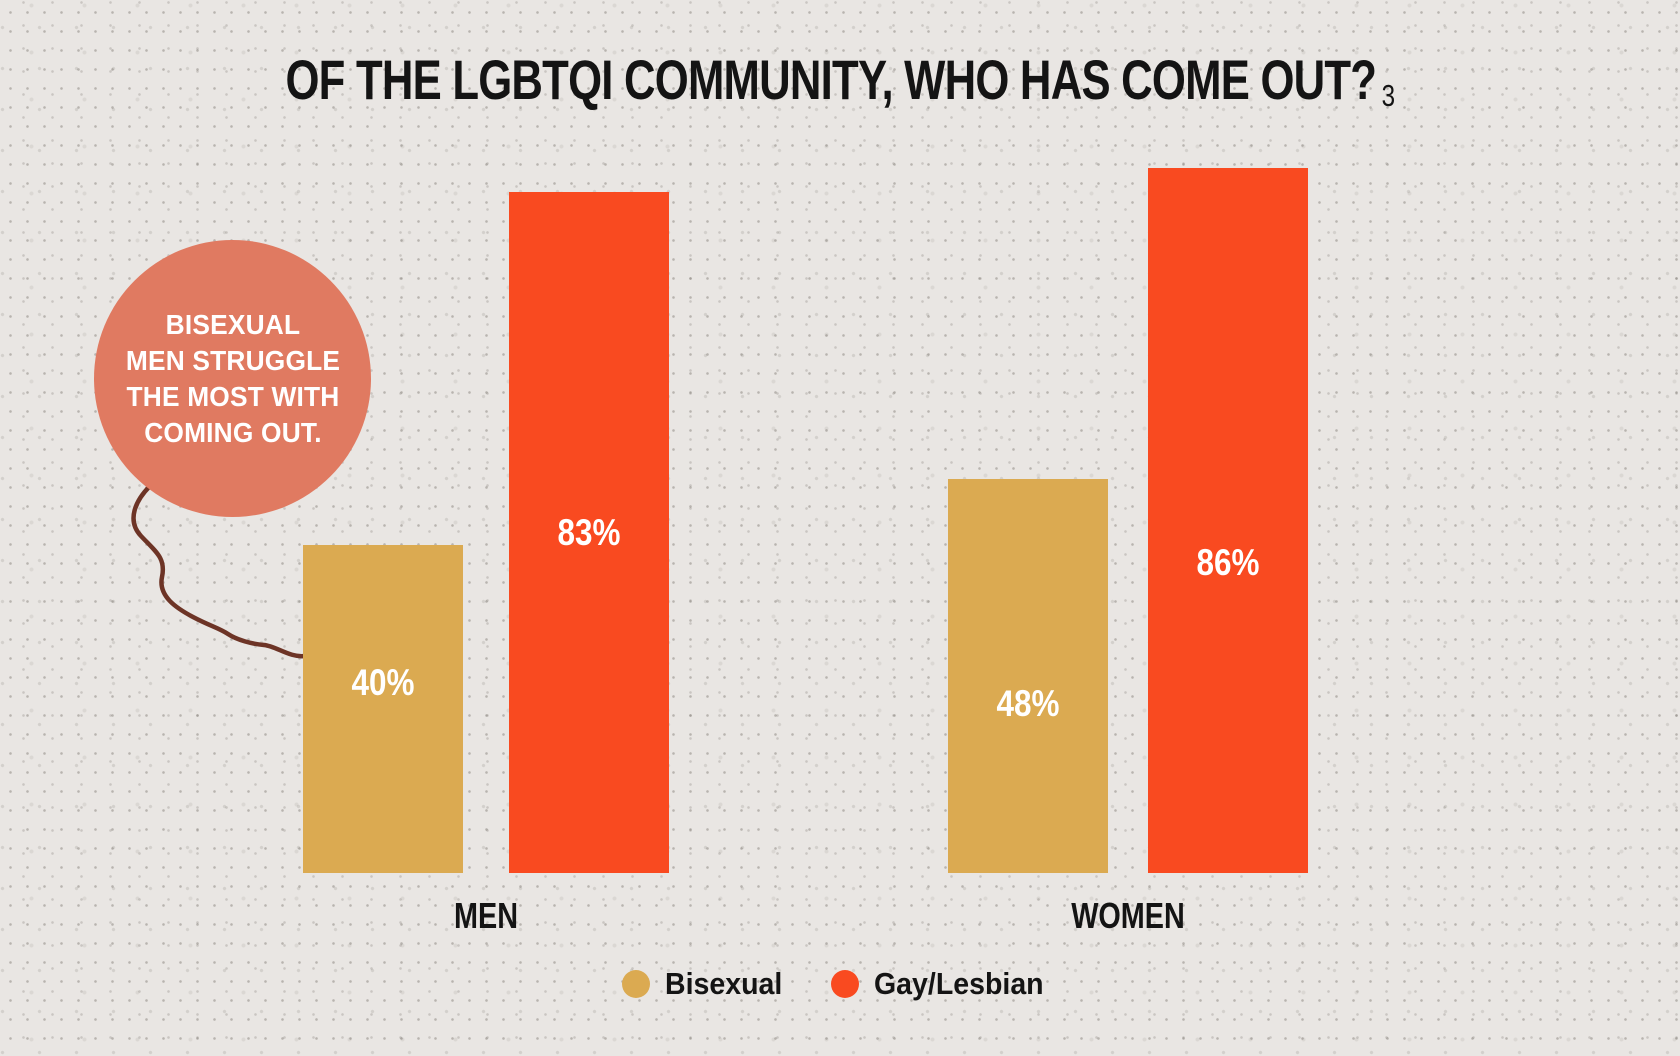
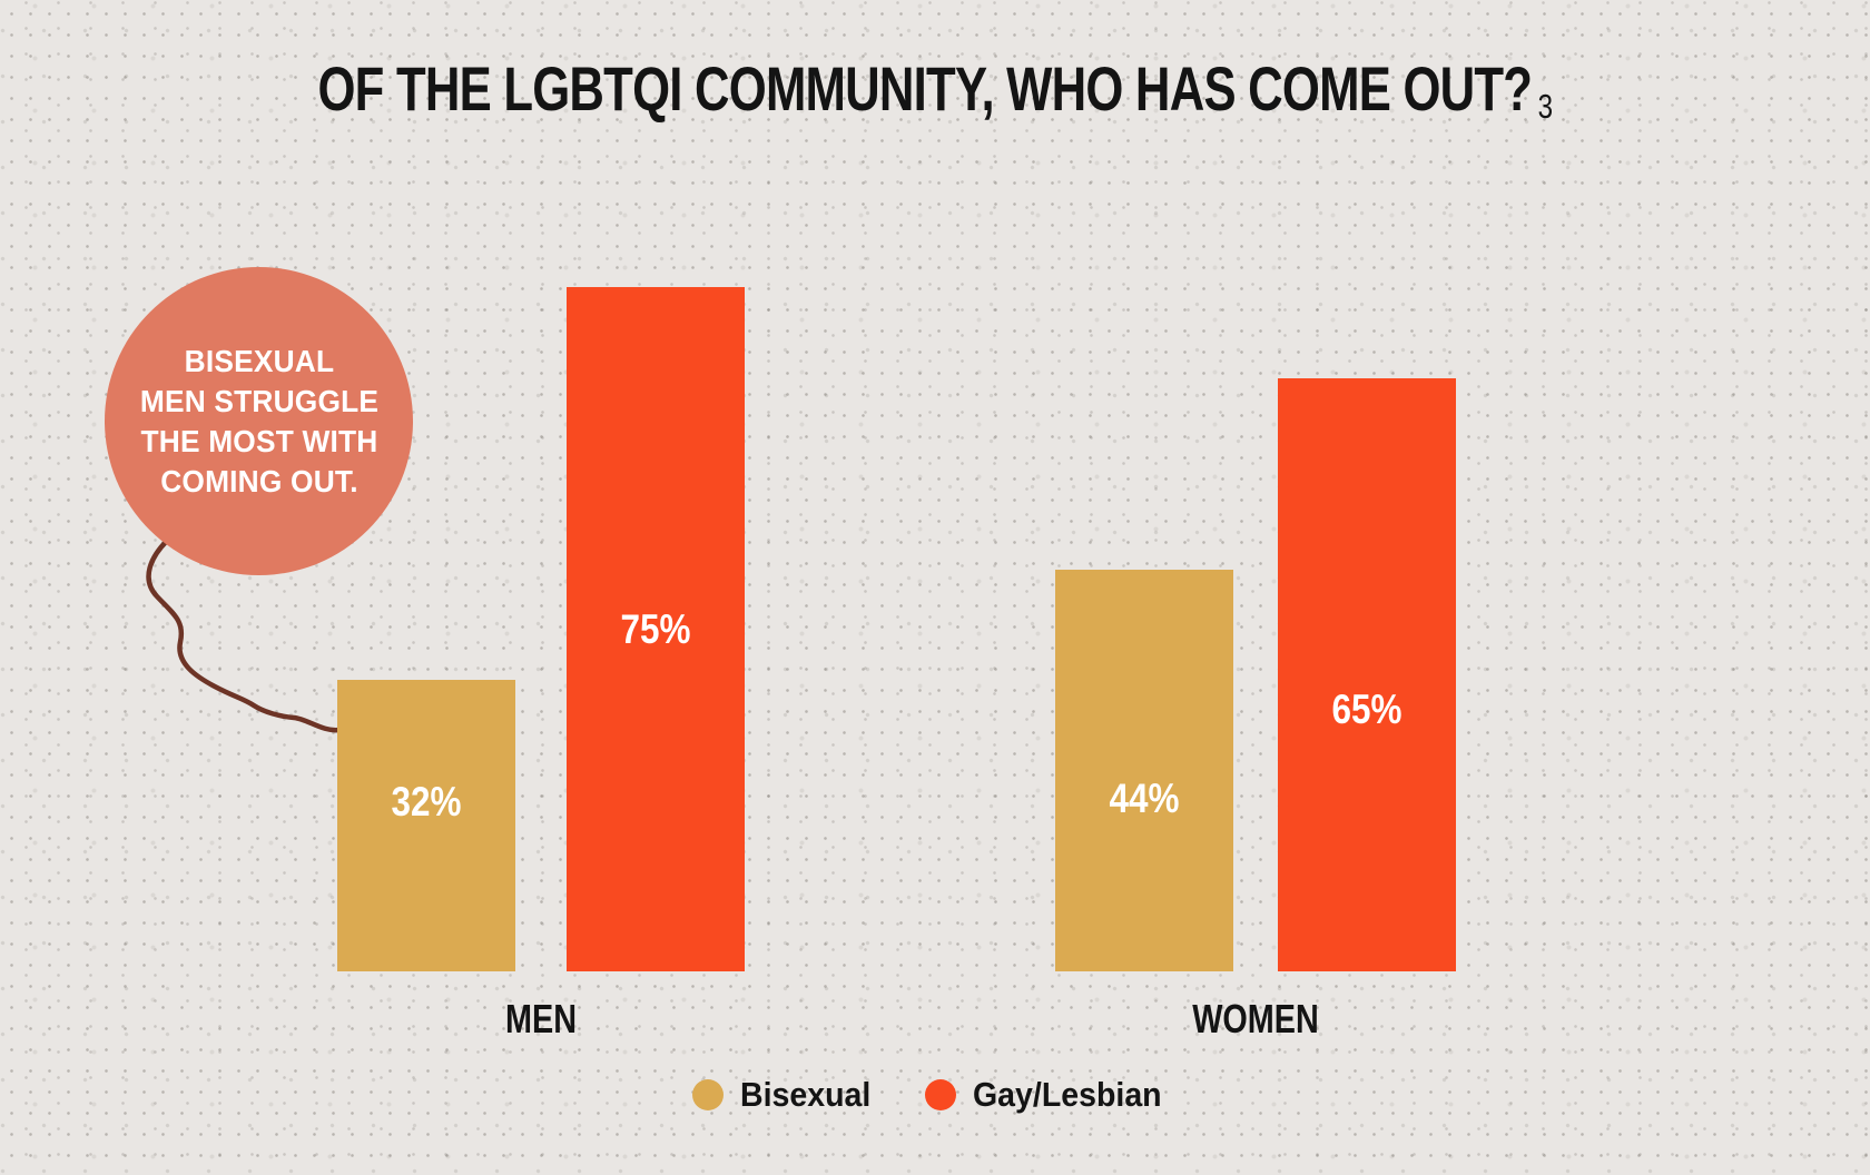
Bisexual/MEN: 40% -> 32%
Gay/Lesbian/MEN: 83% -> 75%
Bisexual/WOMEN: 48% -> 44%
Gay/Lesbian/WOMEN: 86% -> 65%
